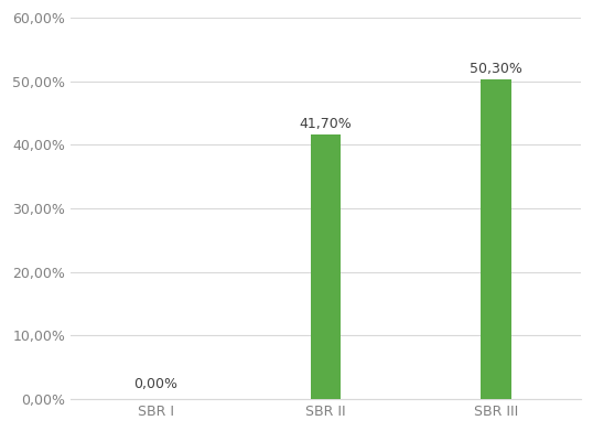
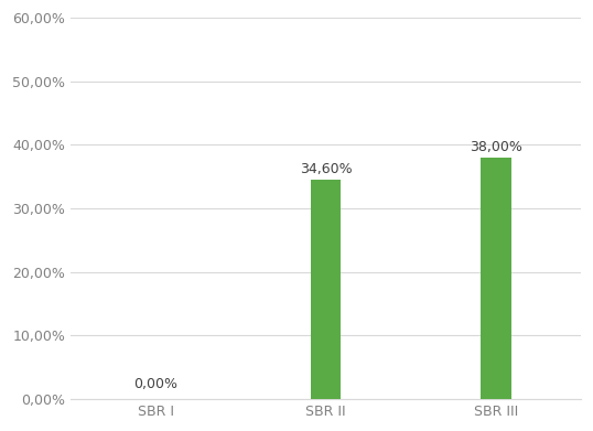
SBR II: 41,70% -> 34,60%
SBR III: 50,30% -> 38,00%
